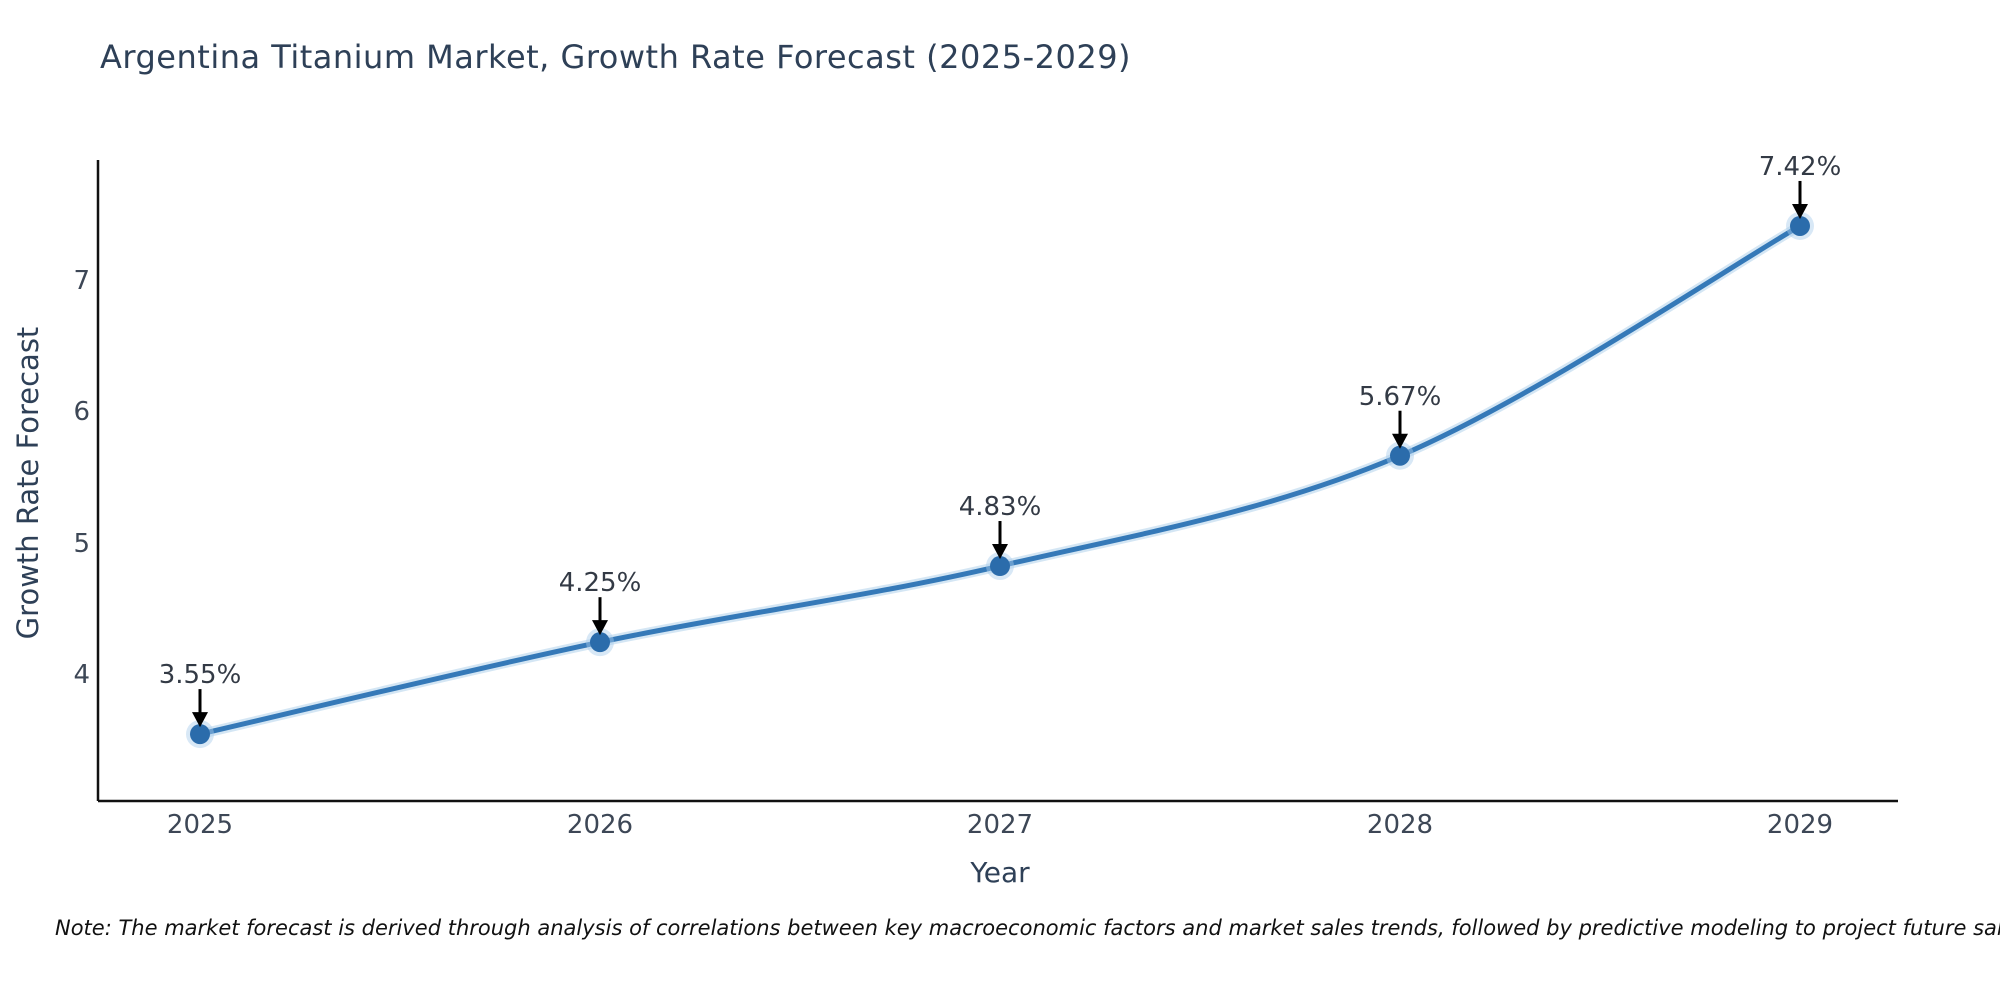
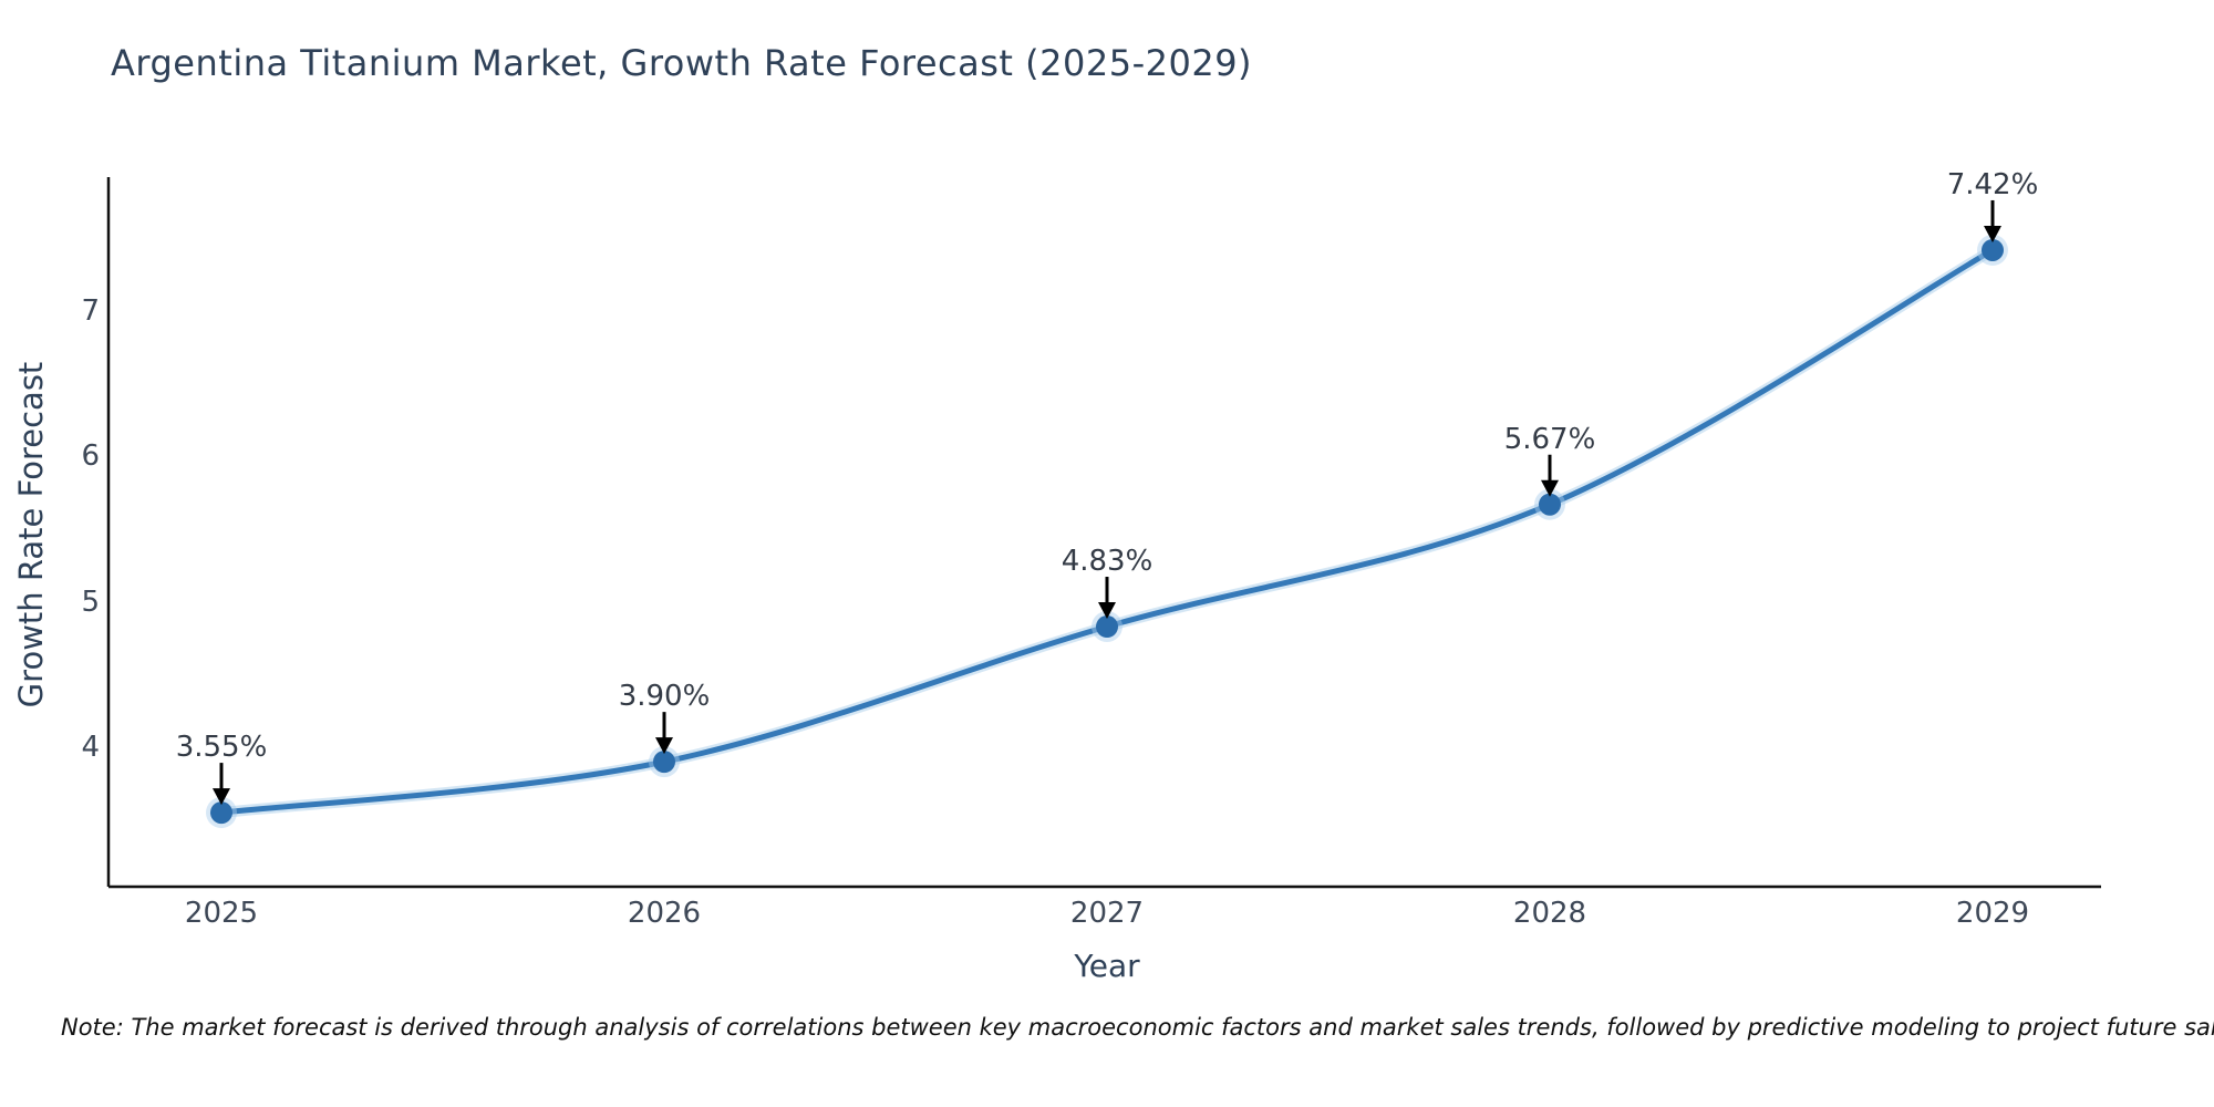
2026: 4.25% -> 3.90%
